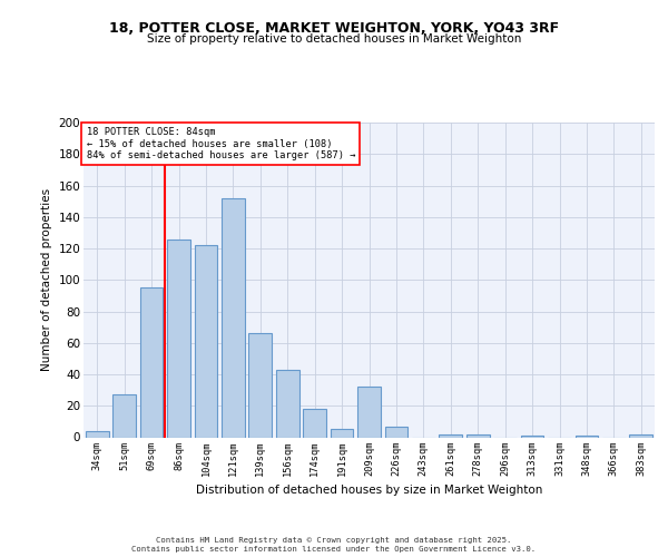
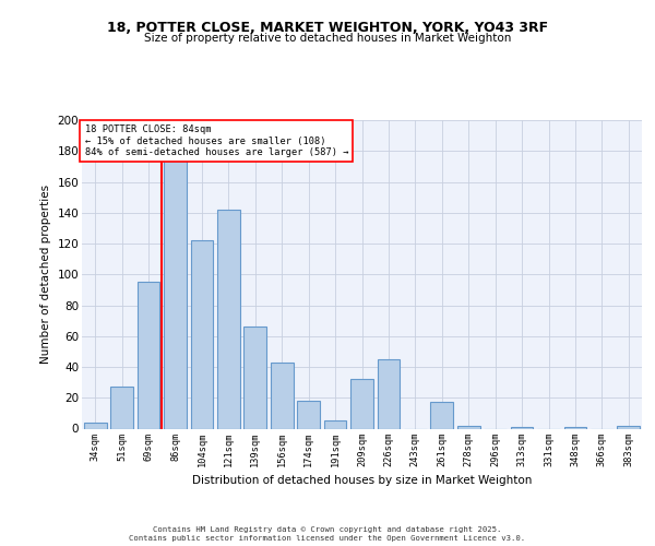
86sqm: 126 -> 175
121sqm: 152 -> 142
226sqm: 7 -> 45
261sqm: 2 -> 17
